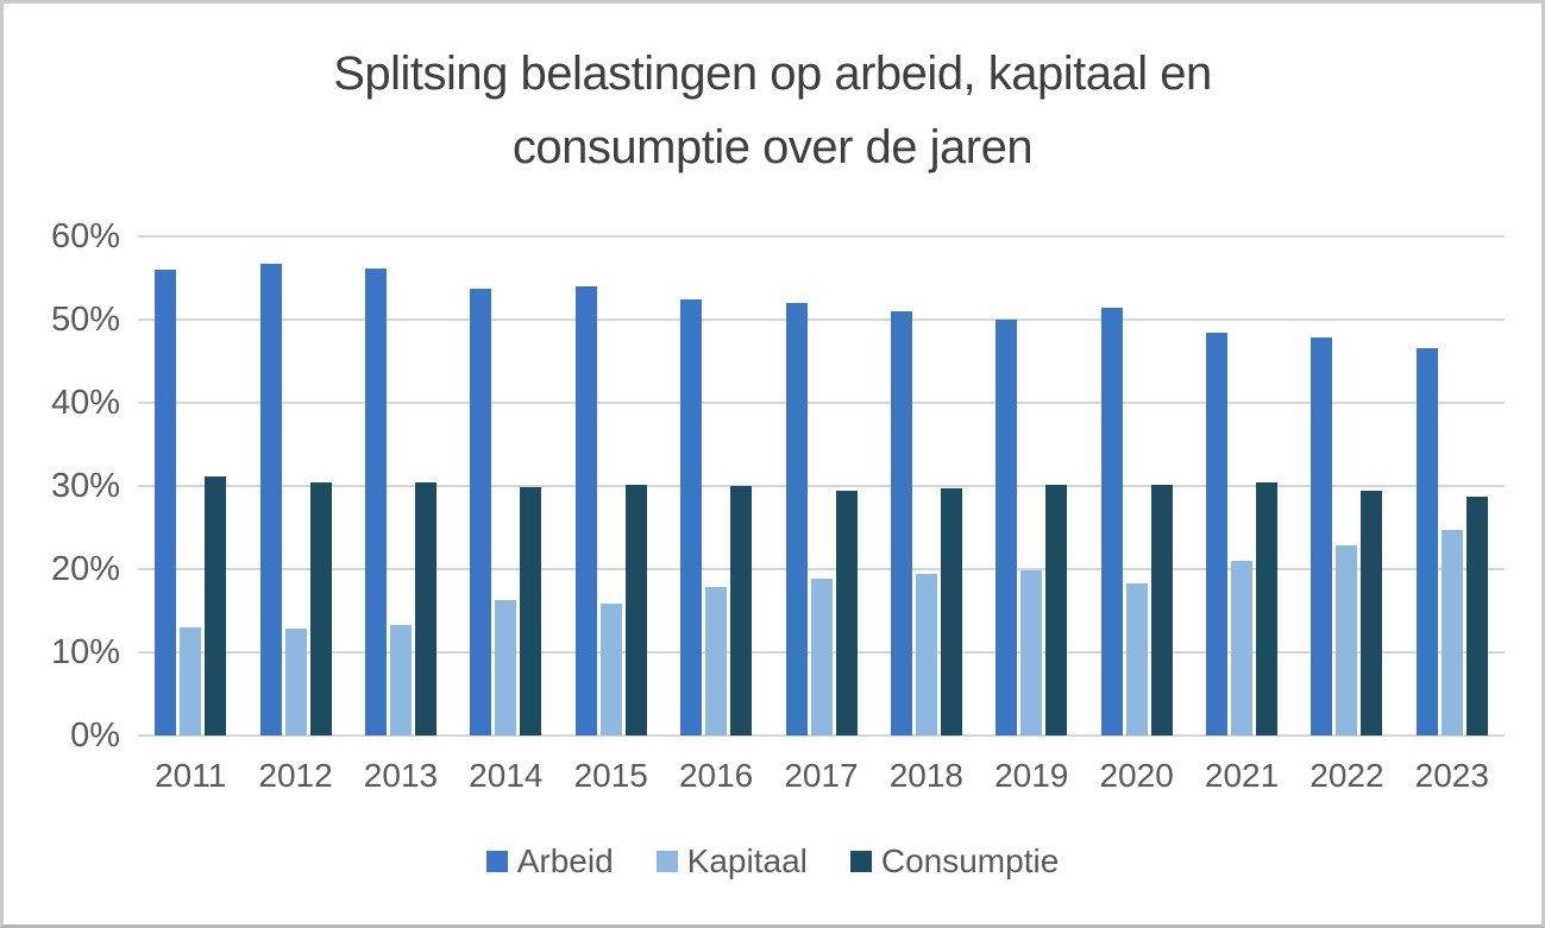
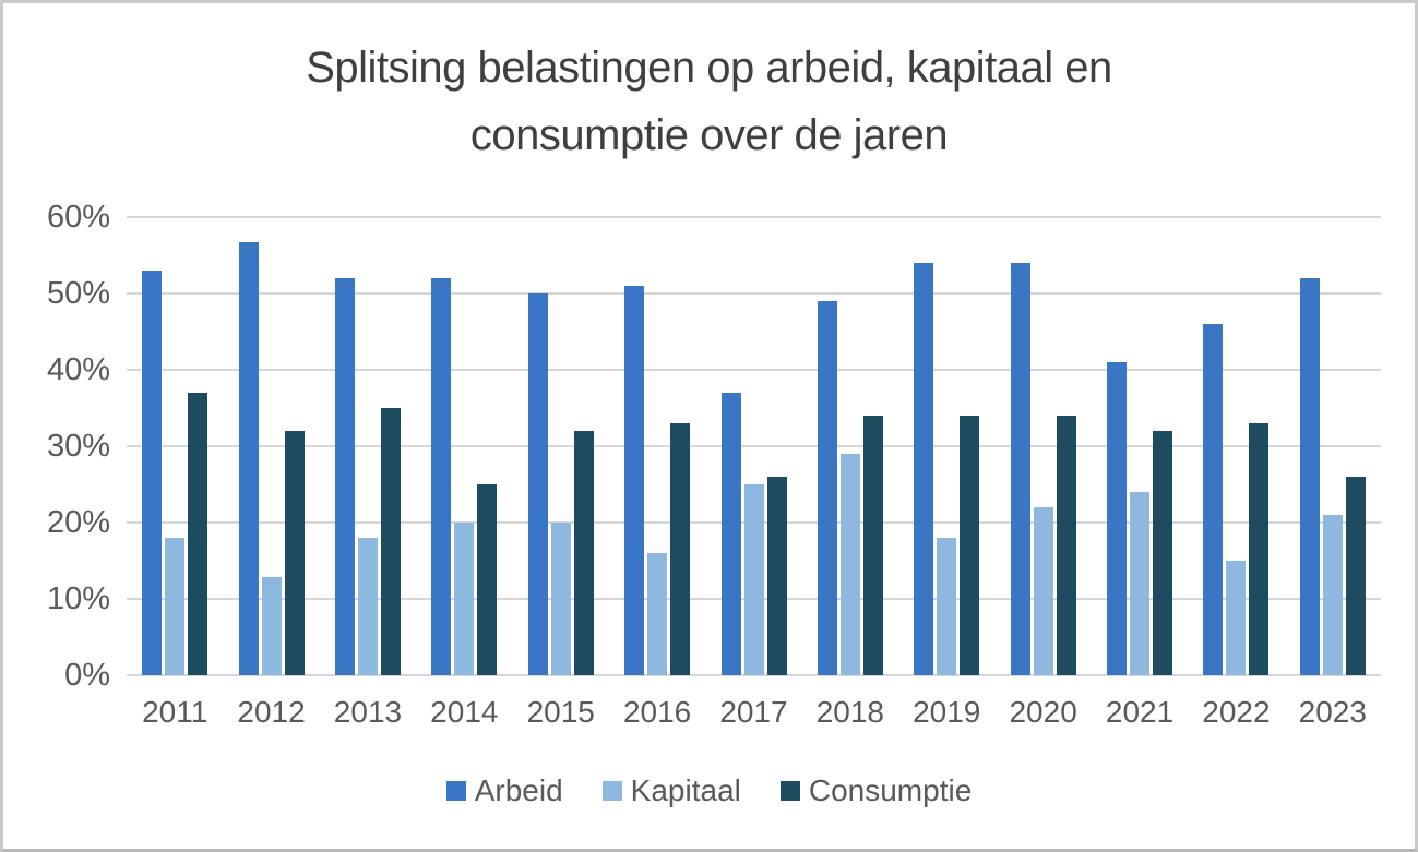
Arbeid/2011: 56% -> 53%
Kapitaal/2011: 13% -> 18%
Consumptie/2011: 31% -> 37%
Consumptie/2012: 30% -> 32%
Arbeid/2013: 56% -> 52%
Kapitaal/2013: 13% -> 18%
Consumptie/2013: 30% -> 35%
Arbeid/2014: 54% -> 52%
Kapitaal/2014: 16% -> 20%
Consumptie/2014: 30% -> 25%
Arbeid/2015: 54% -> 50%
Kapitaal/2015: 16% -> 20%
Consumptie/2015: 30% -> 32%
Arbeid/2016: 52% -> 51%
Kapitaal/2016: 18% -> 16%
Consumptie/2016: 30% -> 33%
Arbeid/2017: 52% -> 37%
Kapitaal/2017: 19% -> 25%
Consumptie/2017: 30% -> 26%
Arbeid/2018: 51% -> 49%
Kapitaal/2018: 20% -> 29%
Consumptie/2018: 30% -> 34%
Arbeid/2019: 50% -> 54%
Kapitaal/2019: 20% -> 18%
Consumptie/2019: 30% -> 34%
Arbeid/2020: 52% -> 54%
Kapitaal/2020: 18% -> 22%
Consumptie/2020: 30% -> 34%
Arbeid/2021: 48% -> 41%
Kapitaal/2021: 21% -> 24%
Consumptie/2021: 30% -> 32%
Arbeid/2022: 48% -> 46%
Kapitaal/2022: 23% -> 15%
Consumptie/2022: 29% -> 33%
Arbeid/2023: 47% -> 52%
Kapitaal/2023: 25% -> 21%
Consumptie/2023: 29% -> 26%
